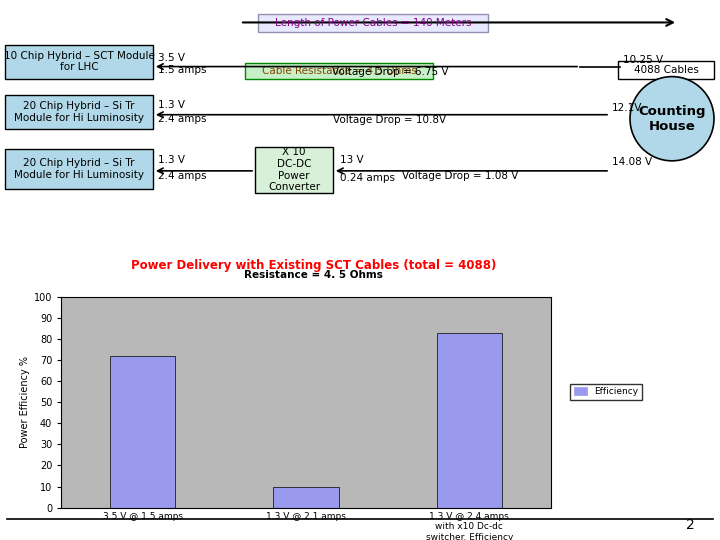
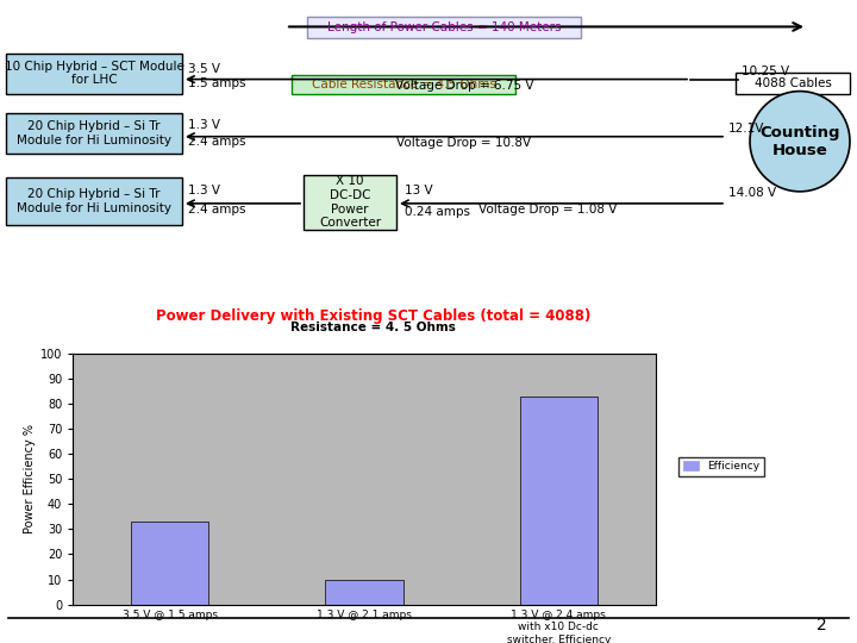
3.5 V @ 1.5 amps: 72 -> 33
